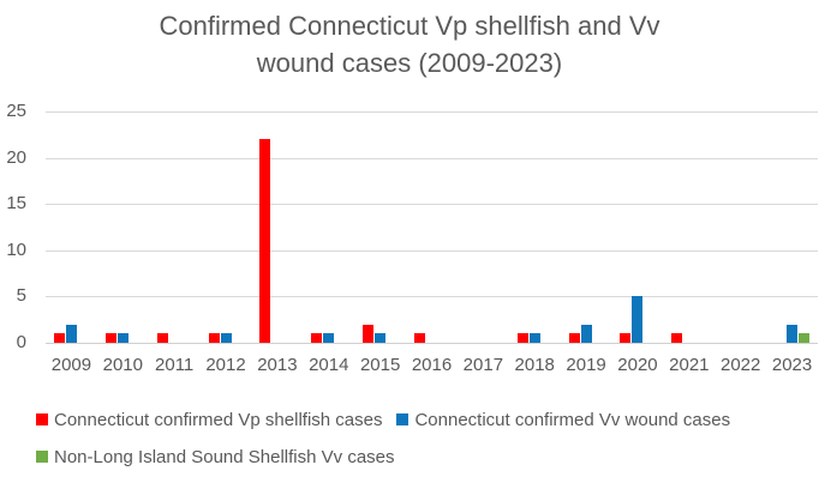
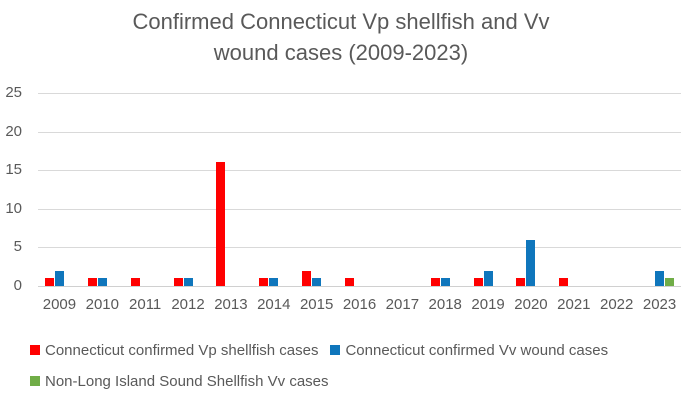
Connecticut confirmed Vp shellfish cases/2013: 22 -> 16
Connecticut confirmed Vv wound cases/2020: 5 -> 6
